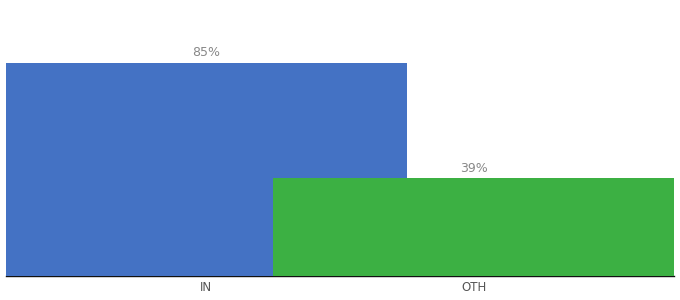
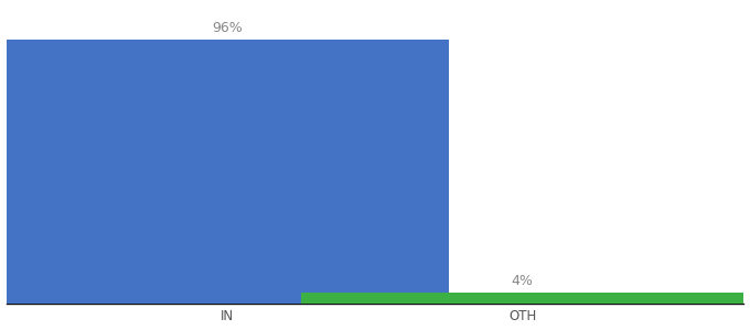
IN: 85% -> 96%
OTH: 39% -> 4%
